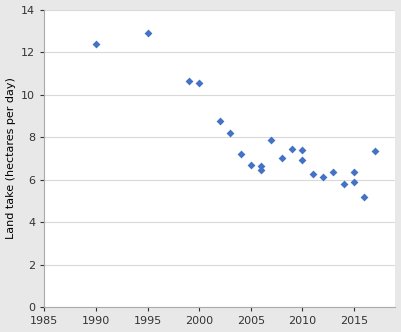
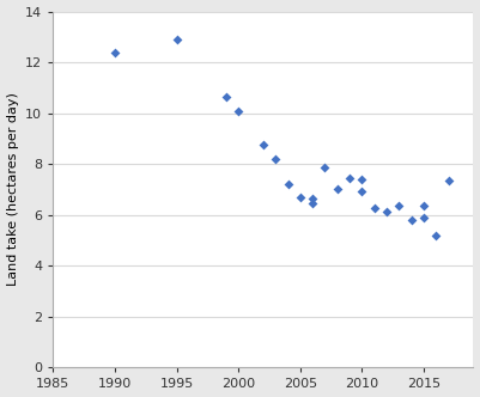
2000: 10.55 -> 10.10
